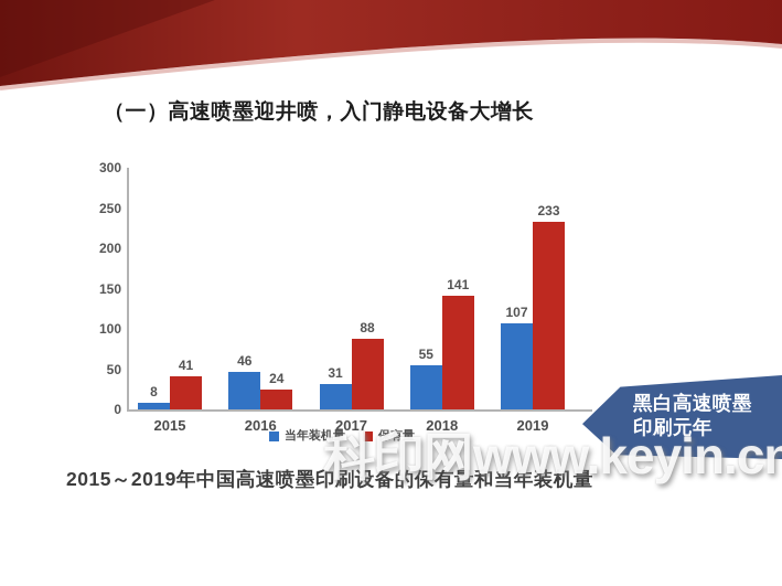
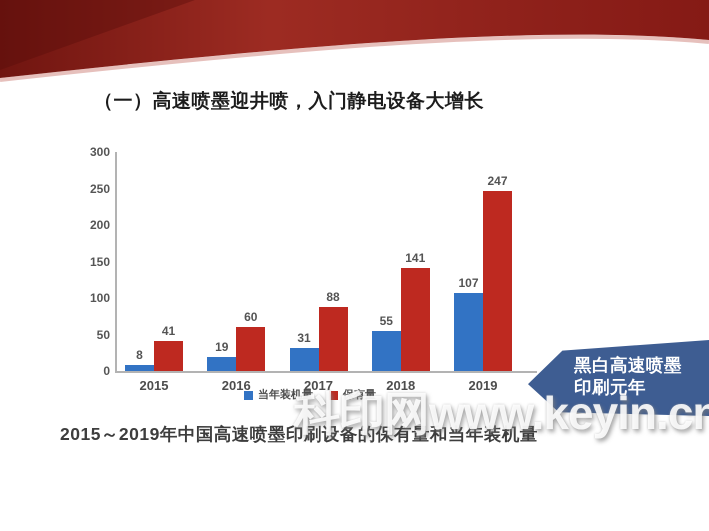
当年装机量/2016: 46 -> 19
保有量/2016: 24 -> 60
保有量/2019: 233 -> 247
